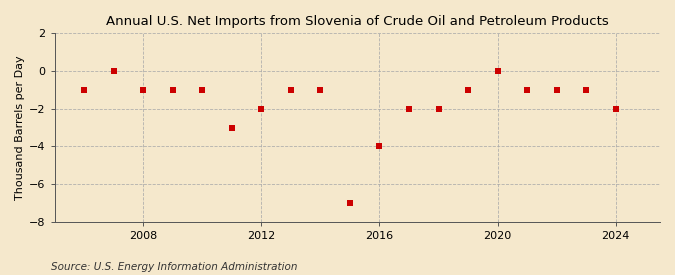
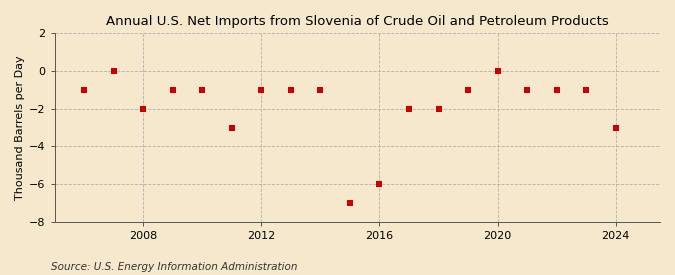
2008: -1 -> -2
2012: -2 -> -1
2016: -4 -> -6
2024: -2 -> -3
